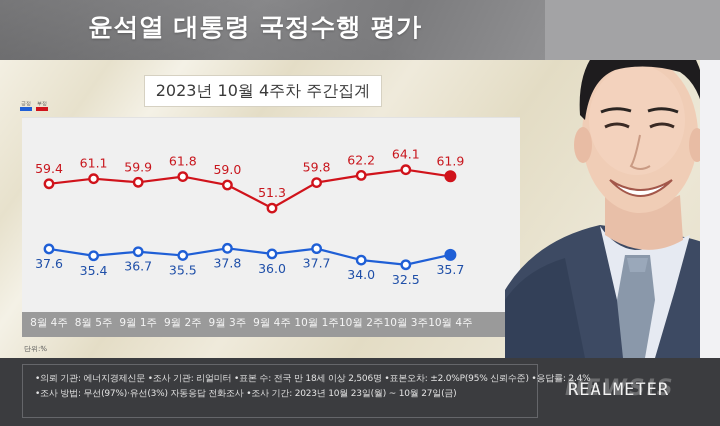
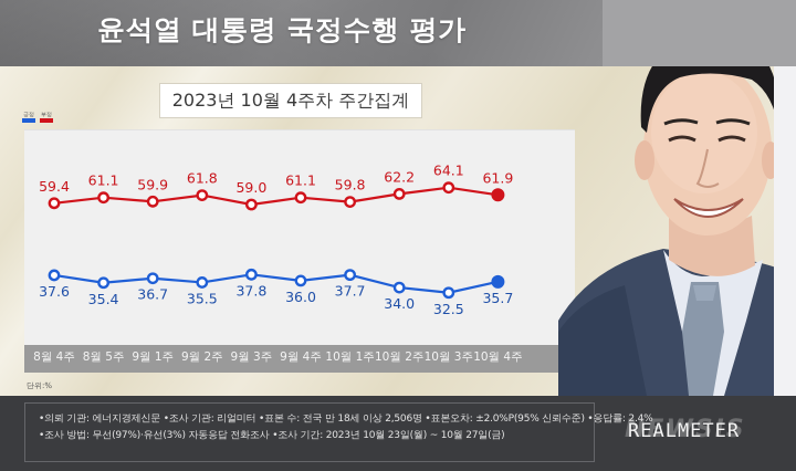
부정/9월 4주: 51.3 -> 61.1
